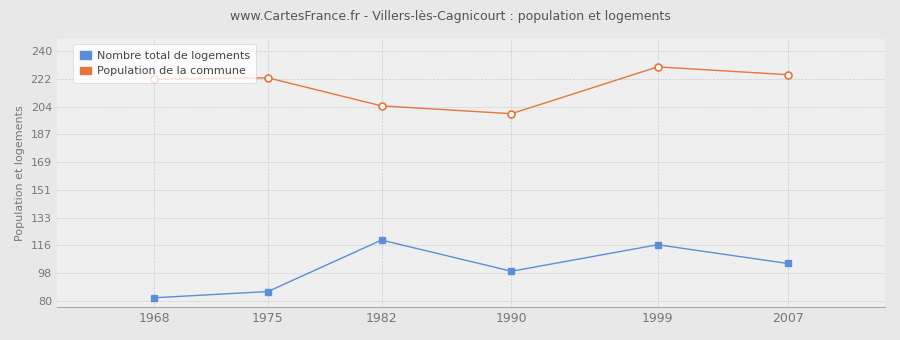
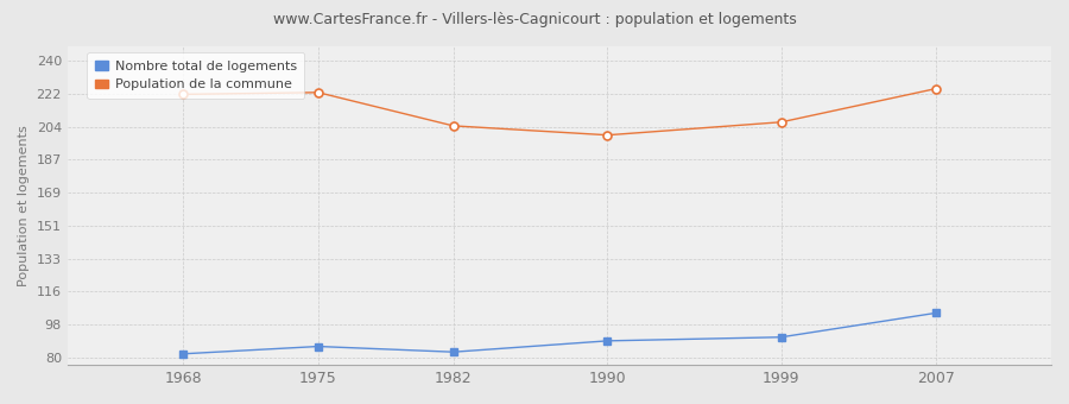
Nombre total de logements/1982: 119 -> 83
Nombre total de logements/1990: 99 -> 89
Nombre total de logements/1999: 116 -> 91
Population de la commune/1999: 230 -> 207
